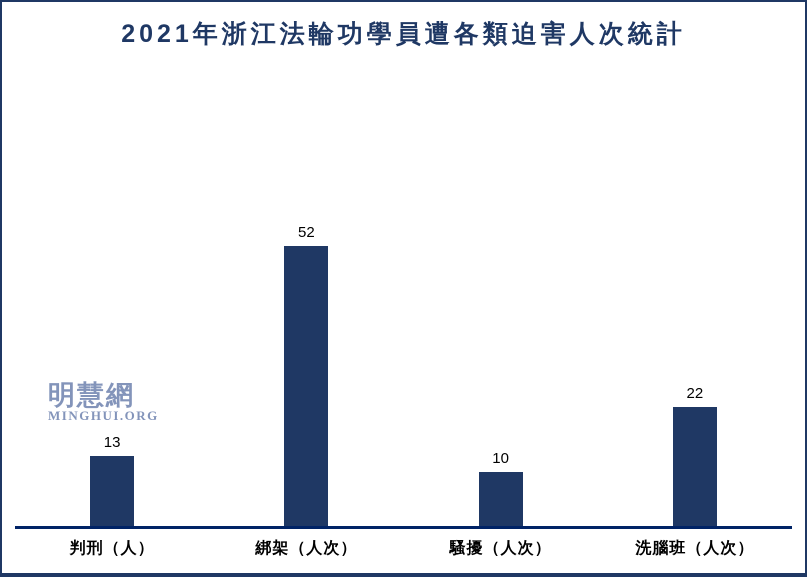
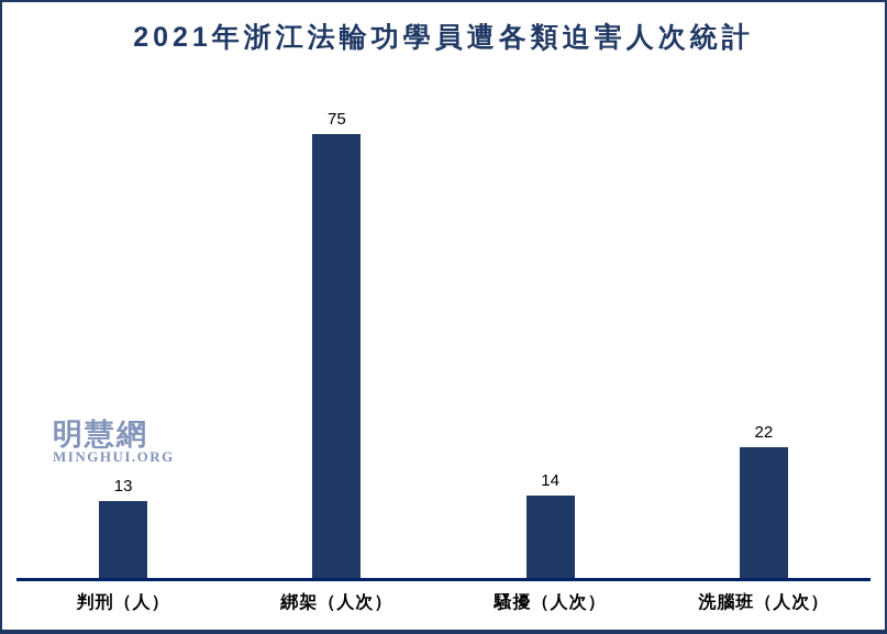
綁架（人次）: 52 -> 75
騷擾（人次）: 10 -> 14
